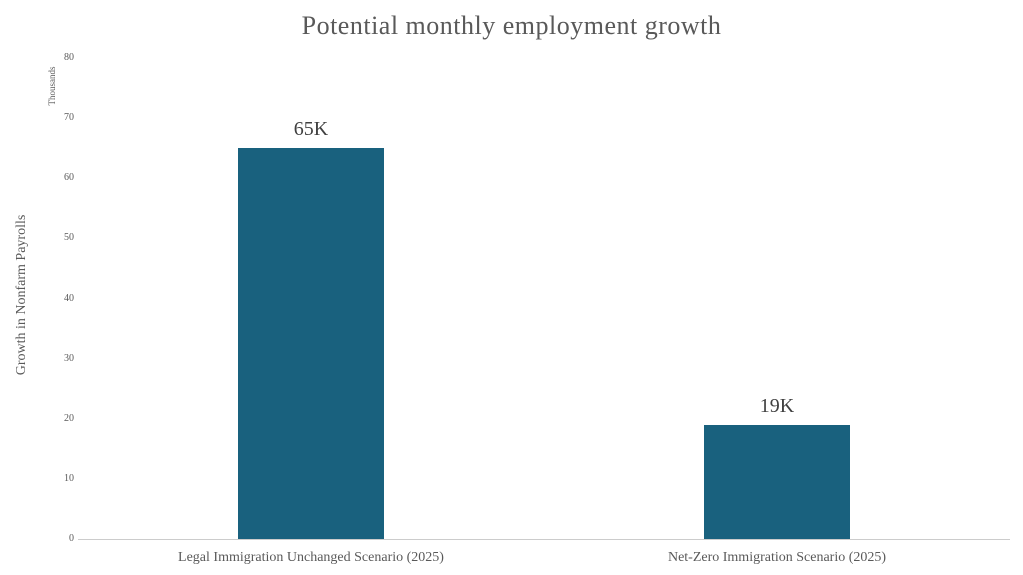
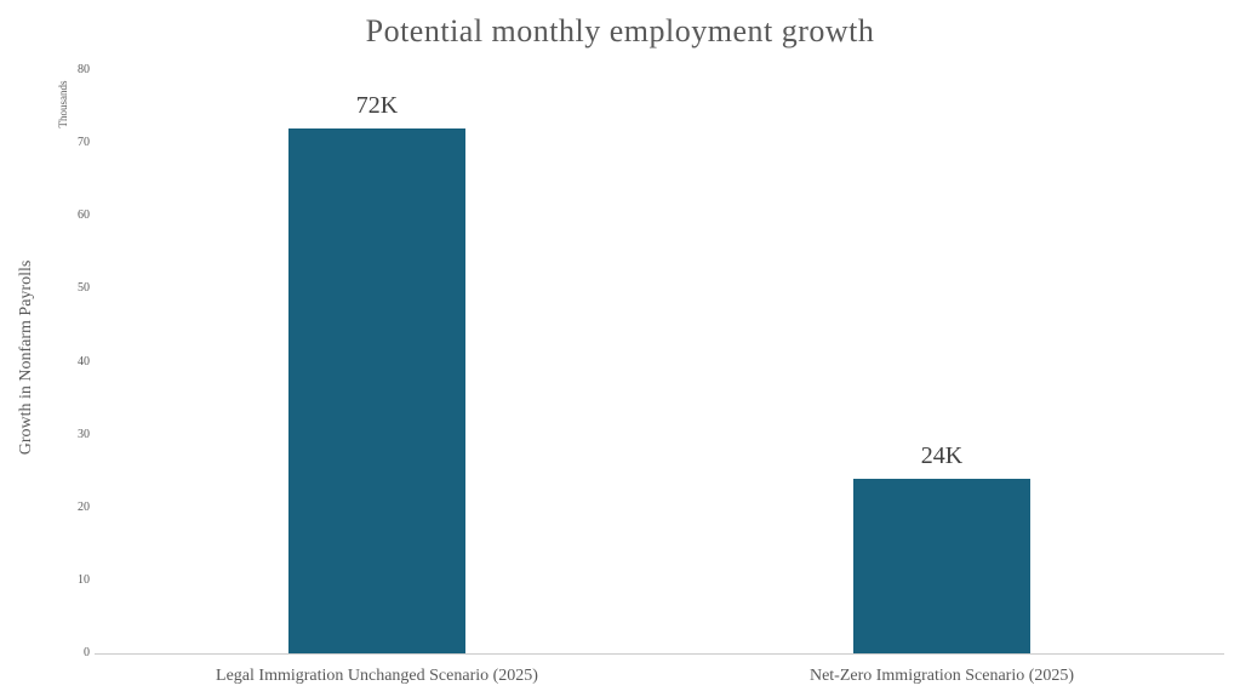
Legal Immigration Unchanged Scenario (2025): 65K -> 72K
Net-Zero Immigration Scenario (2025): 19K -> 24K
